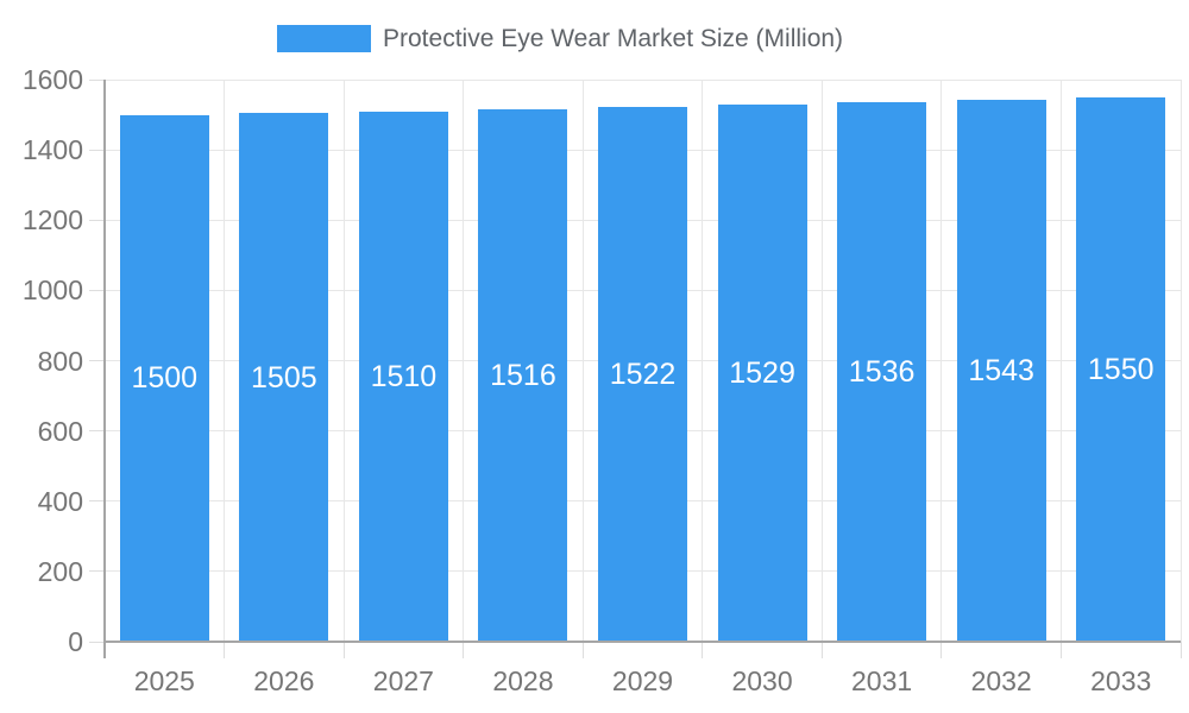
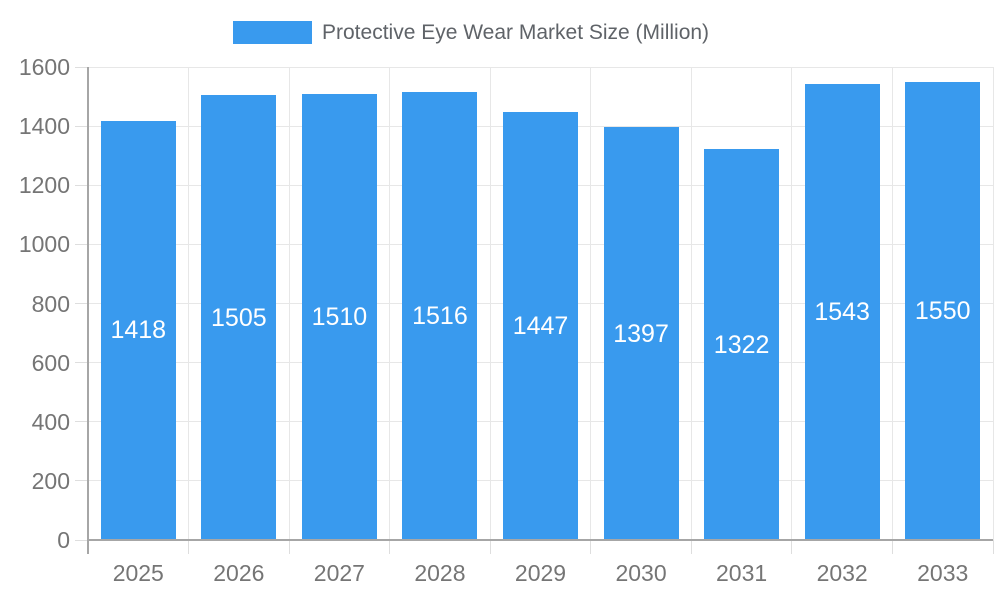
2025: 1500 -> 1418
2029: 1522 -> 1447
2030: 1529 -> 1397
2031: 1536 -> 1322
